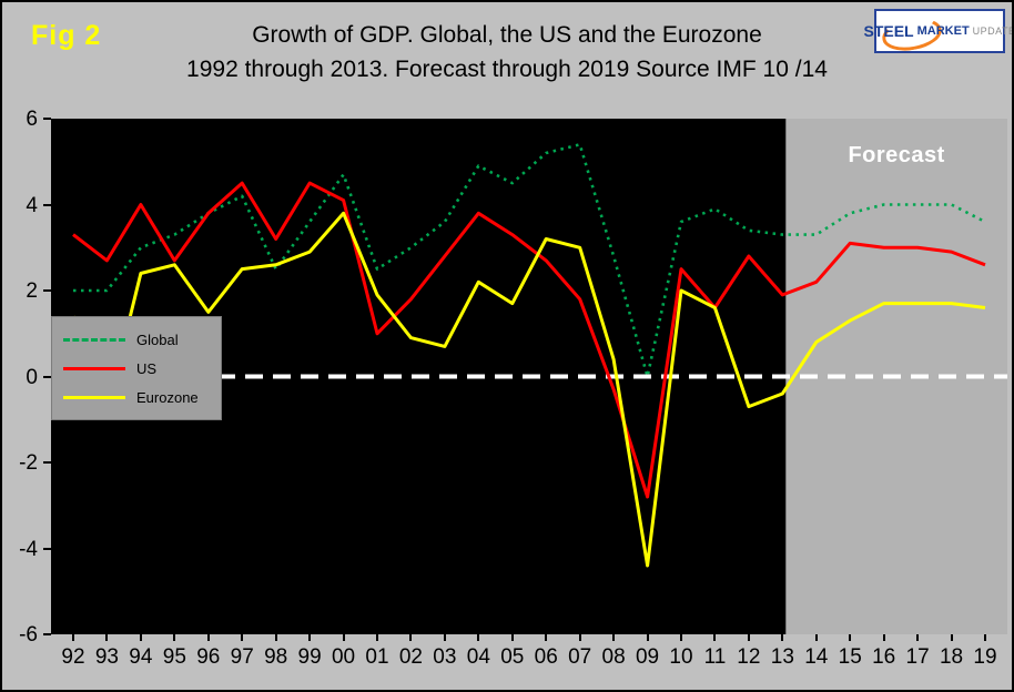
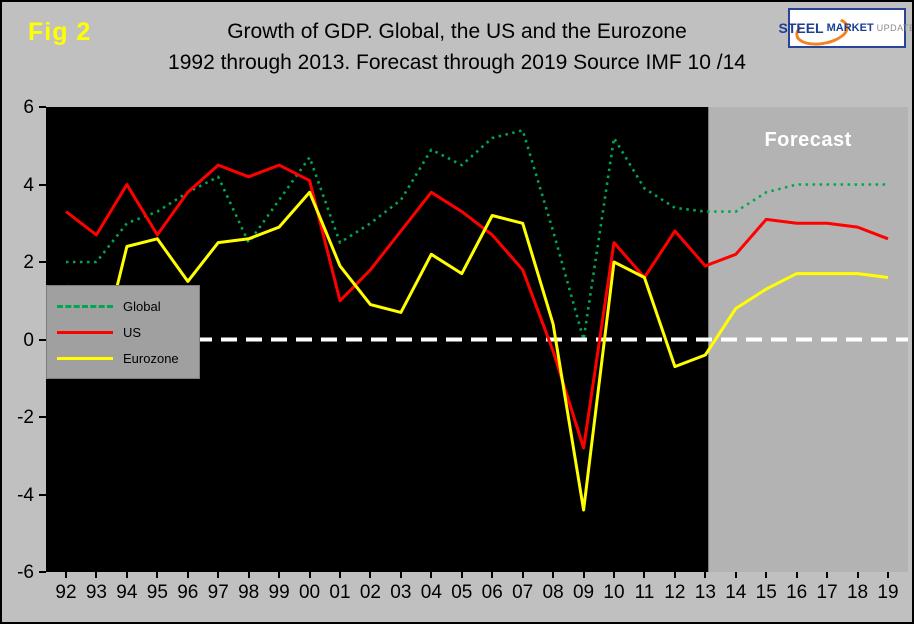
US/98: 3.2 -> 4.2
Global/10: 3.6 -> 5.2
Global/19: 3.6 -> 4.0
